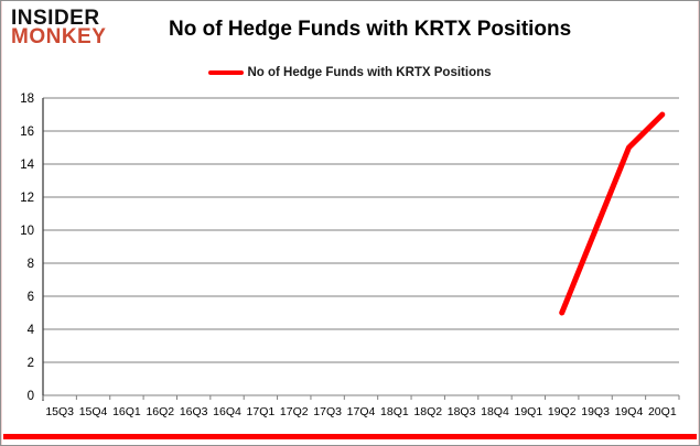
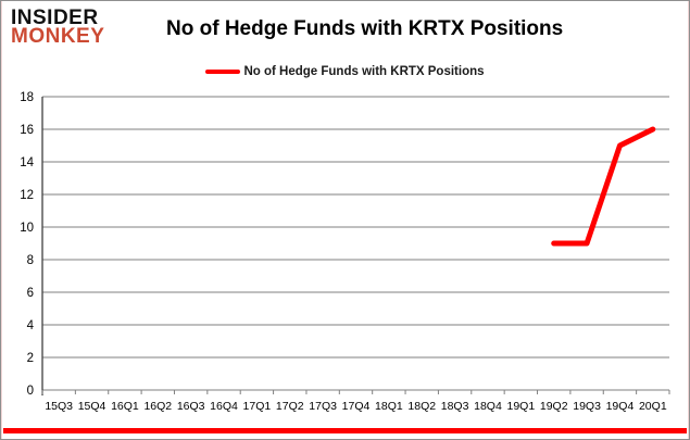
19Q2: 5 -> 9
19Q3: 10 -> 9
20Q1: 17 -> 16
